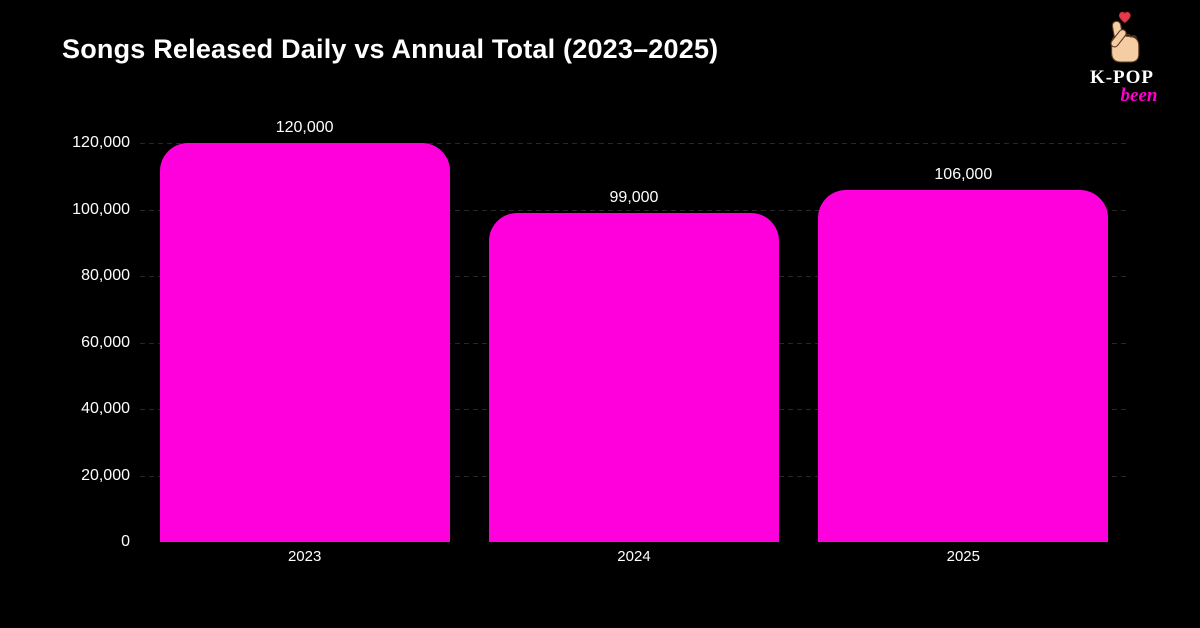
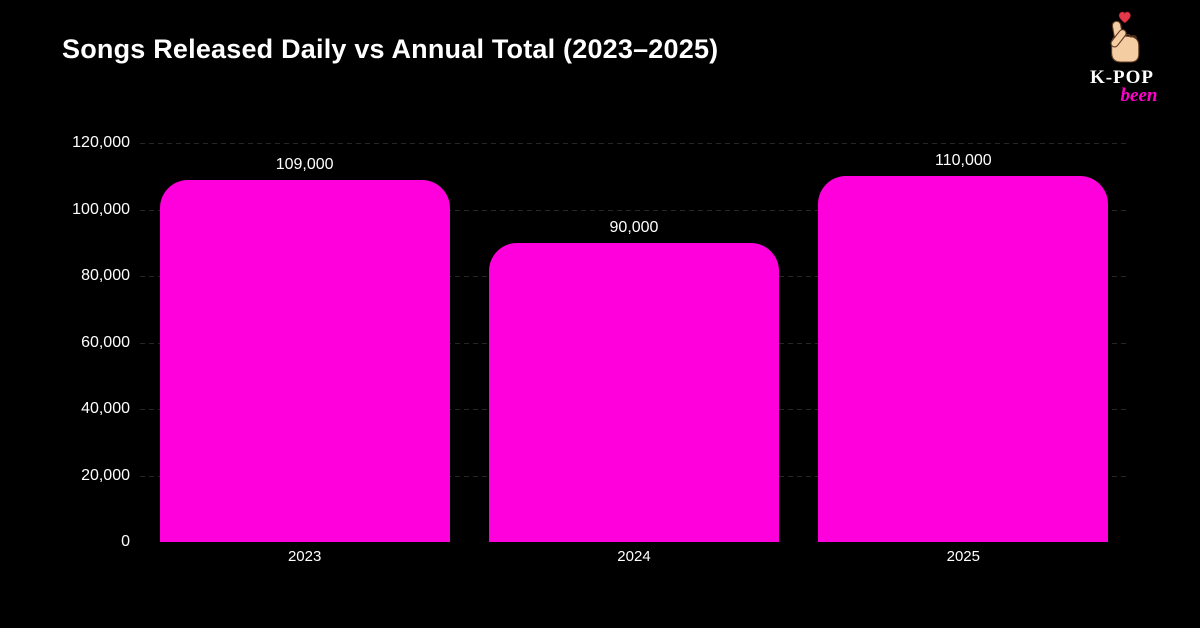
2023: 120,000 -> 109,000
2024: 99,000 -> 90,000
2025: 106,000 -> 110,000
